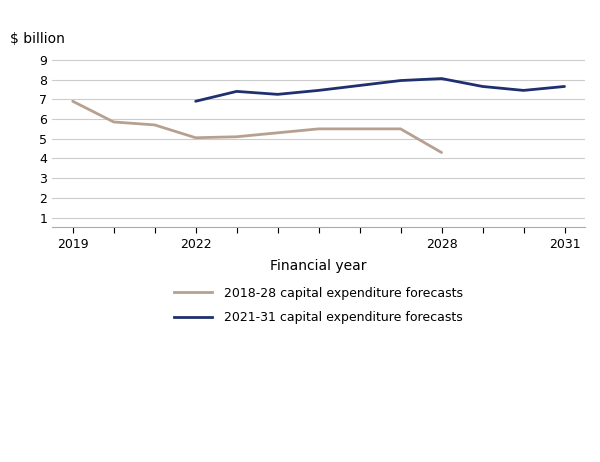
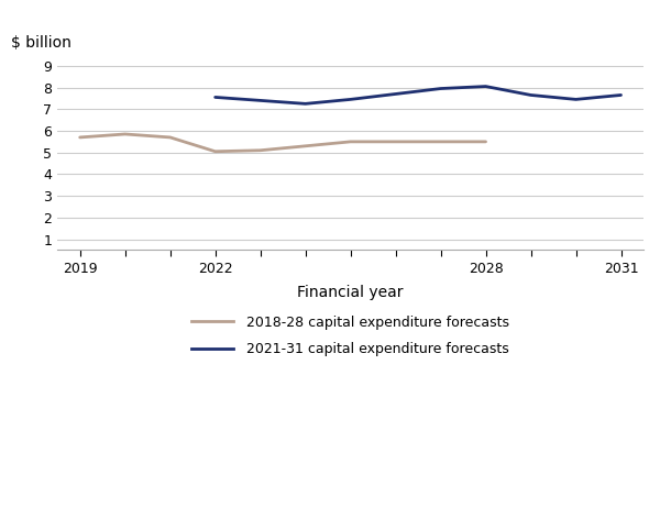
2018-28 capital expenditure forecasts/2019: 6.9 -> 5.7
2021-31 capital expenditure forecasts/2022: 6.9 -> 7.5
2018-28 capital expenditure forecasts/2028: 4.3 -> 5.5
